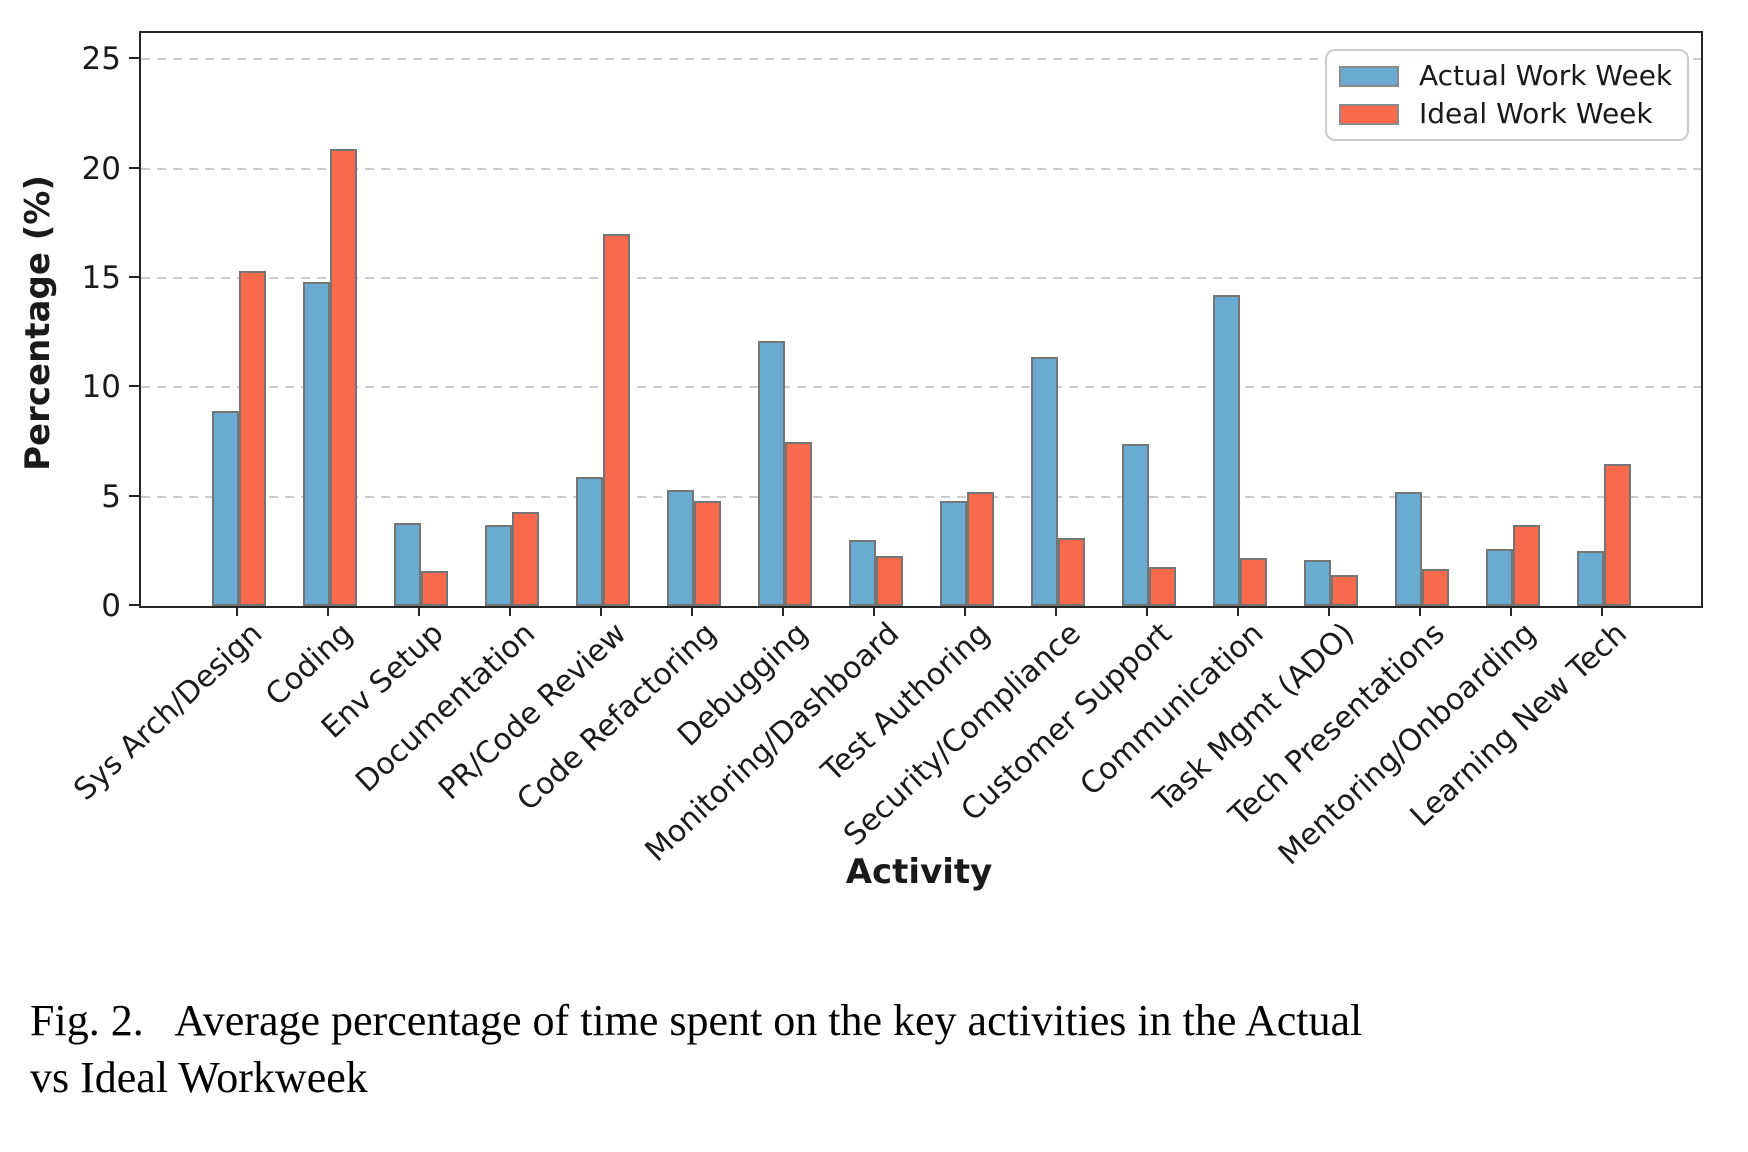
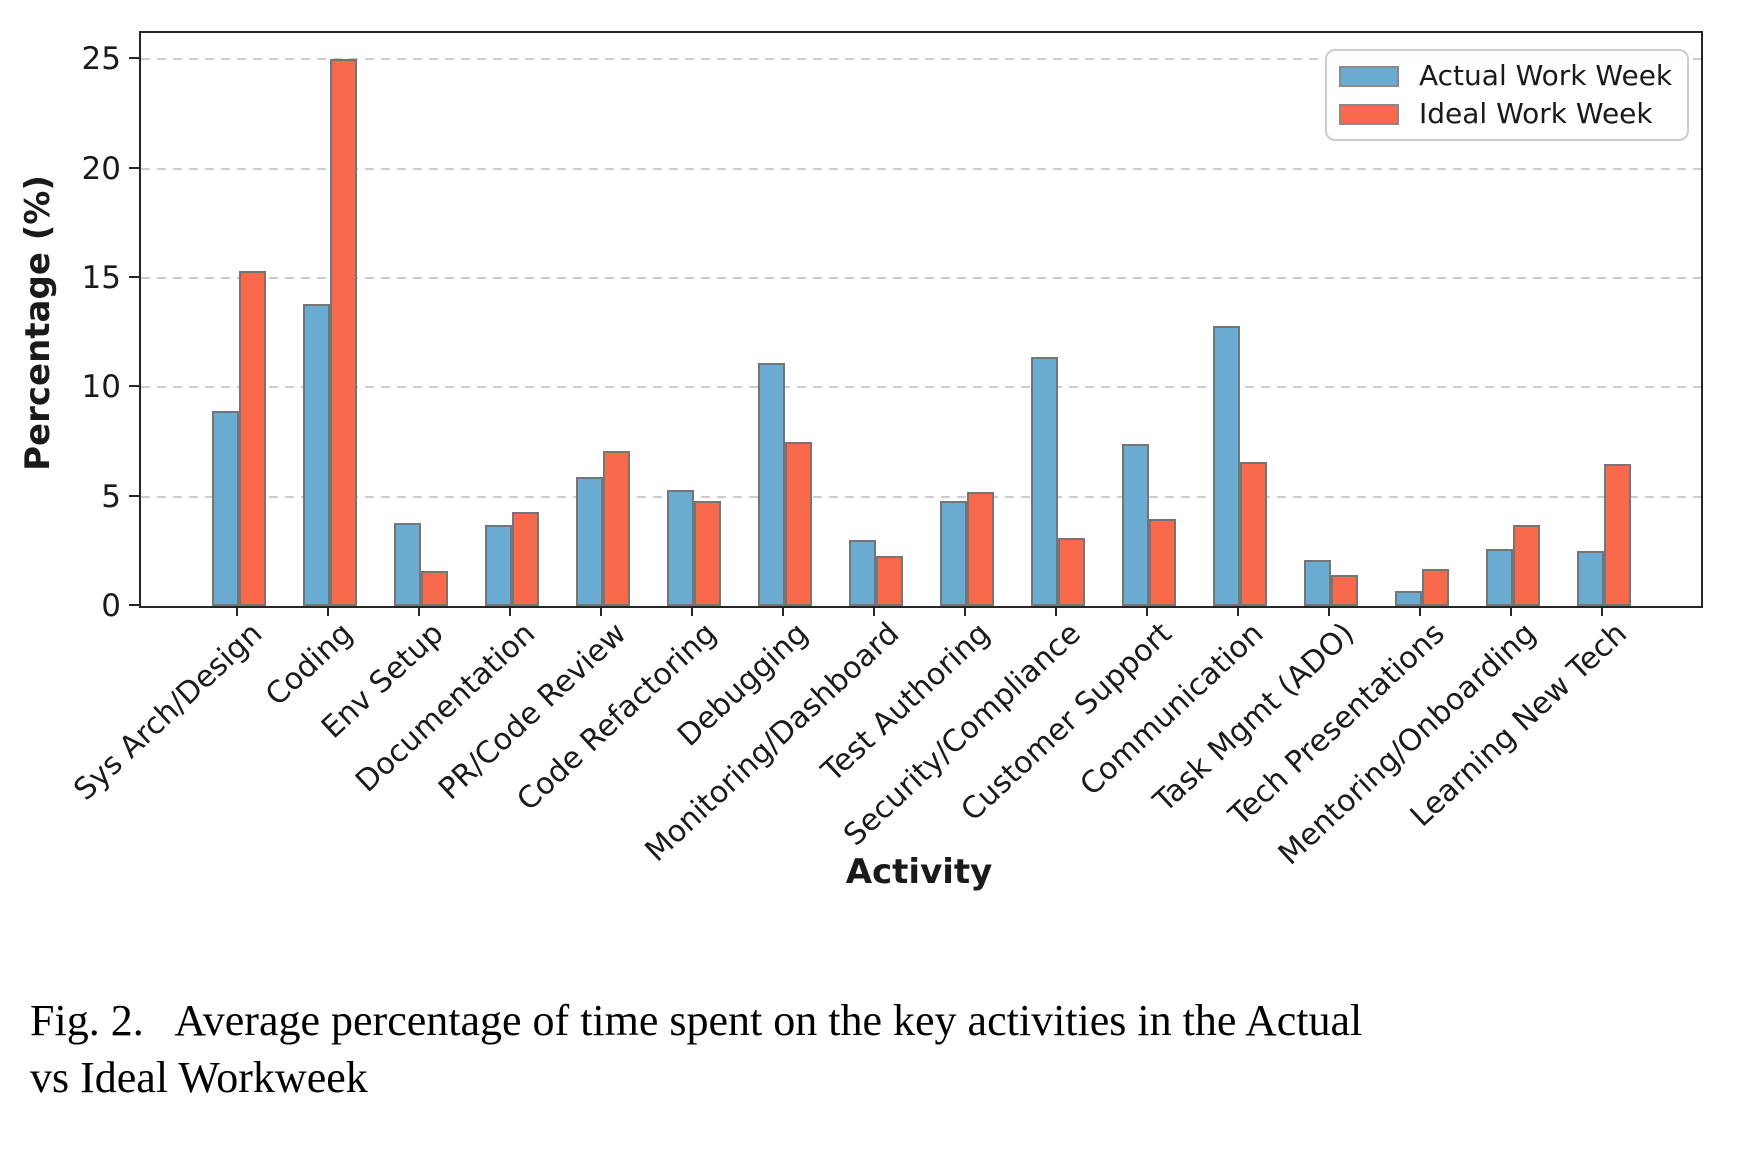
Actual Work Week/Coding: 14.8 -> 13.8
Ideal Work Week/Coding: 20.9 -> 25.0
Ideal Work Week/PR/Code Review: 17.0 -> 7.1
Actual Work Week/Debugging: 12.1 -> 11.1
Ideal Work Week/Customer Support: 1.8 -> 4.0
Actual Work Week/Communication: 14.2 -> 12.8
Ideal Work Week/Communication: 2.2 -> 6.6
Actual Work Week/Tech Presentations: 5.2 -> 0.7
